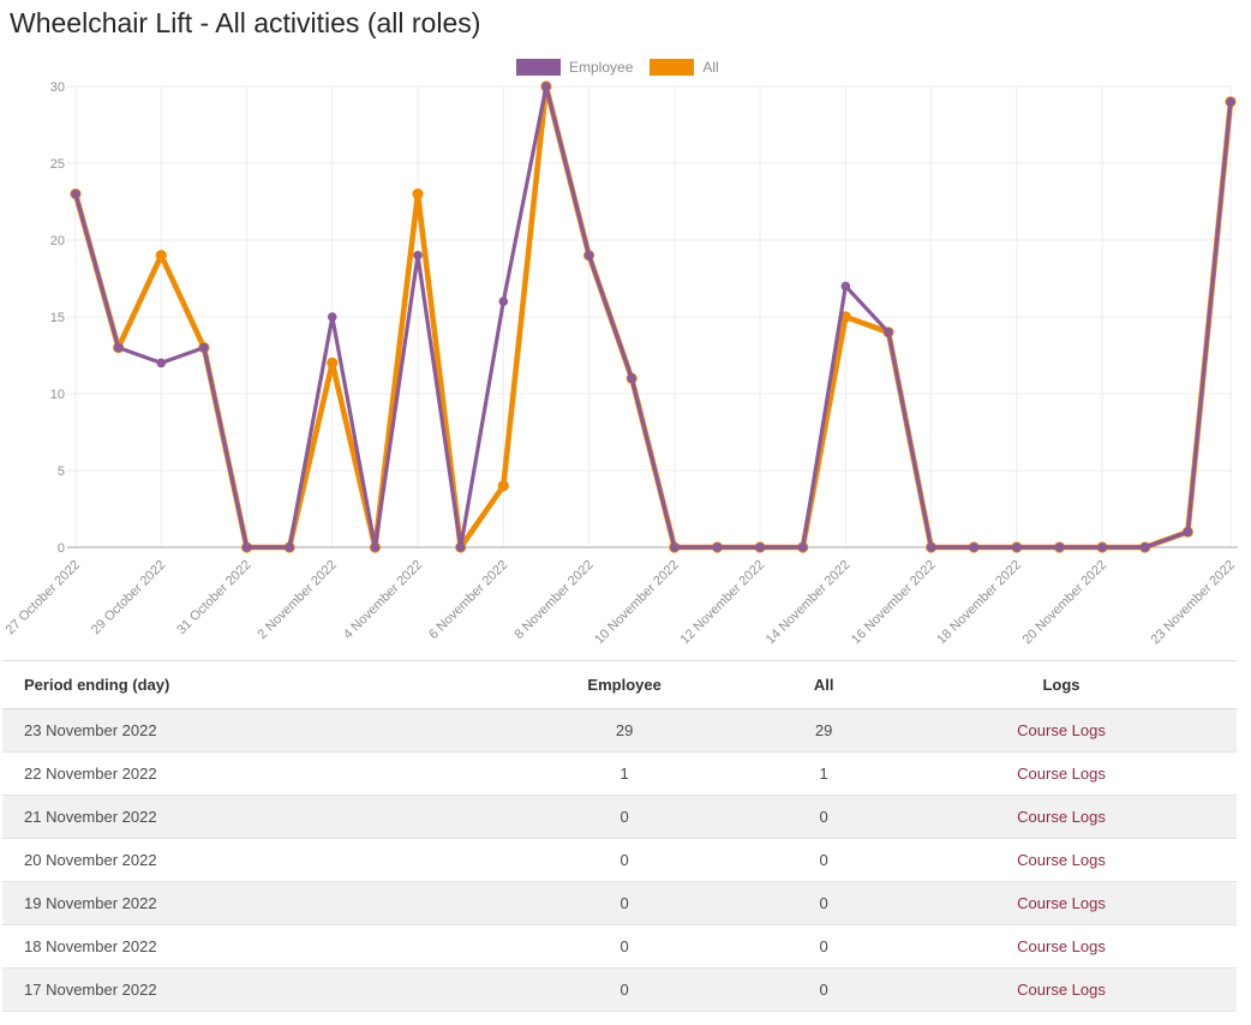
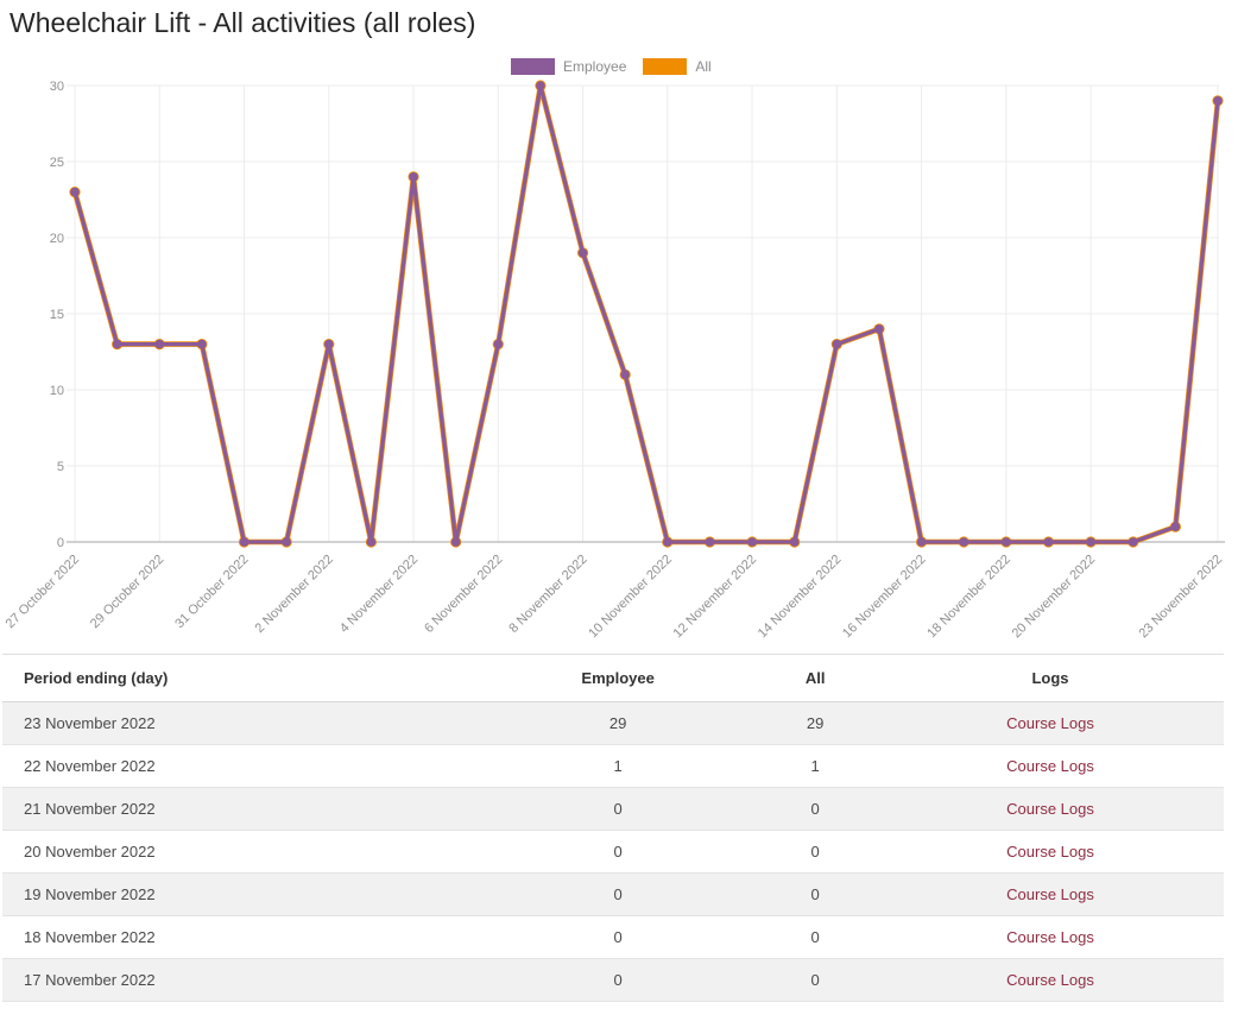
Employee/29 October 2022: 12 -> 13
All/29 October 2022: 19 -> 13
Employee/2 November 2022: 15 -> 13
All/2 November 2022: 12 -> 13
Employee/4 November 2022: 19 -> 24
All/4 November 2022: 23 -> 24
Employee/6 November 2022: 16 -> 13
All/6 November 2022: 4 -> 13
Employee/14 November 2022: 17 -> 13
All/14 November 2022: 15 -> 13
